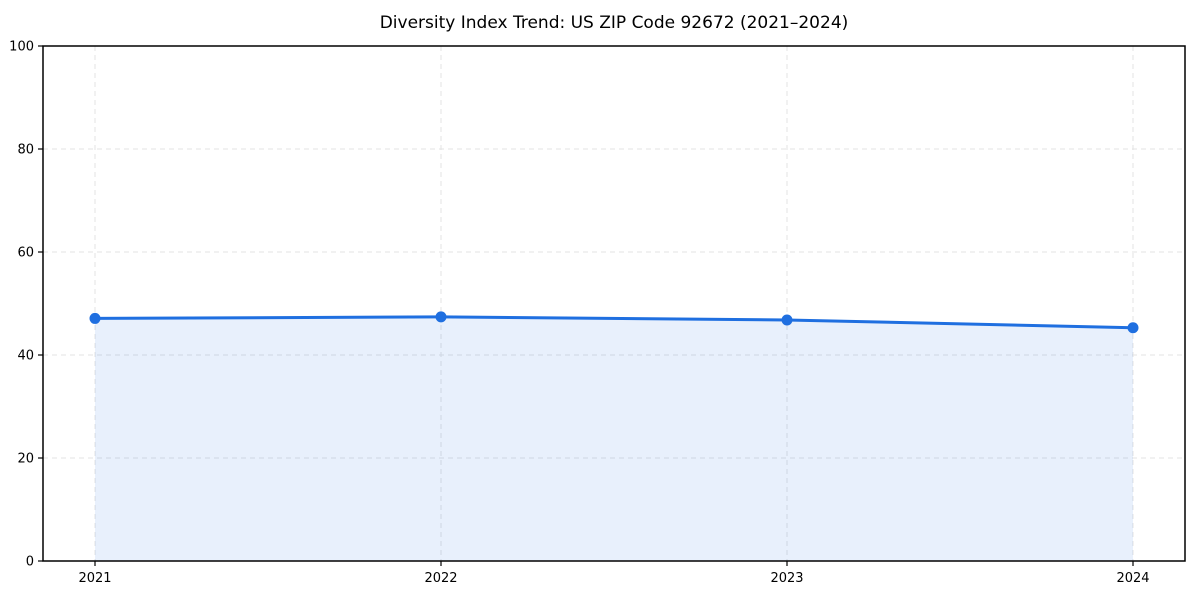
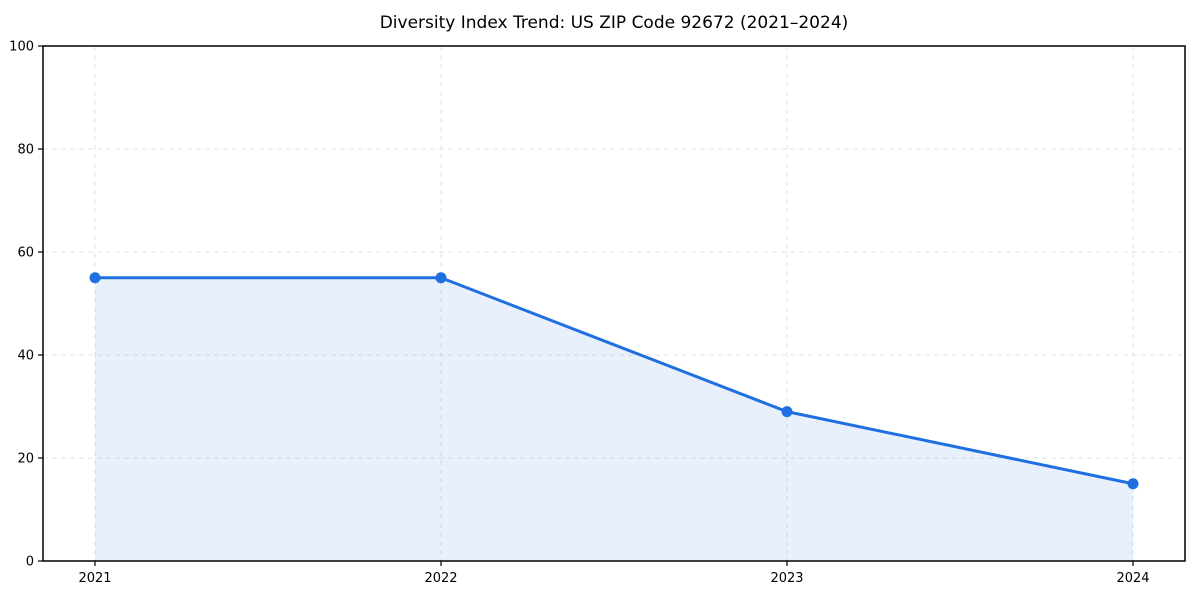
2021: 47 -> 55
2022: 47 -> 55
2023: 47 -> 29
2024: 45 -> 15
